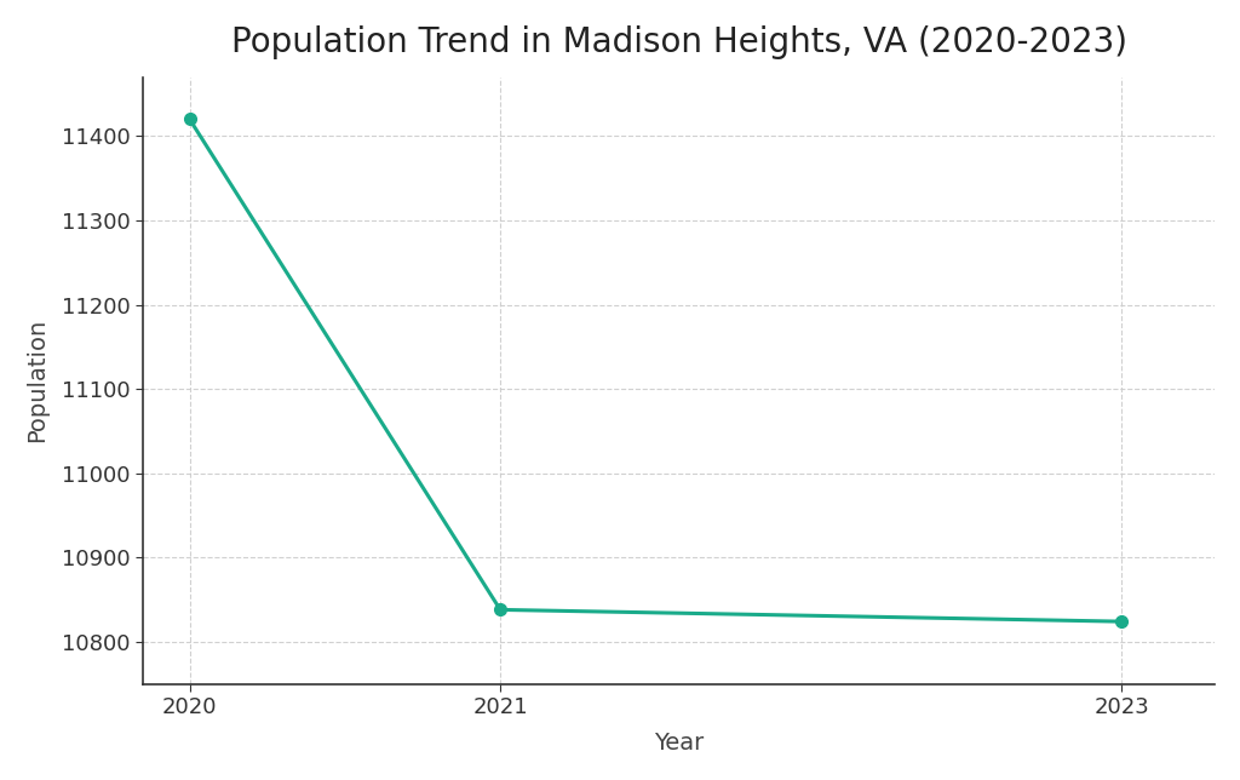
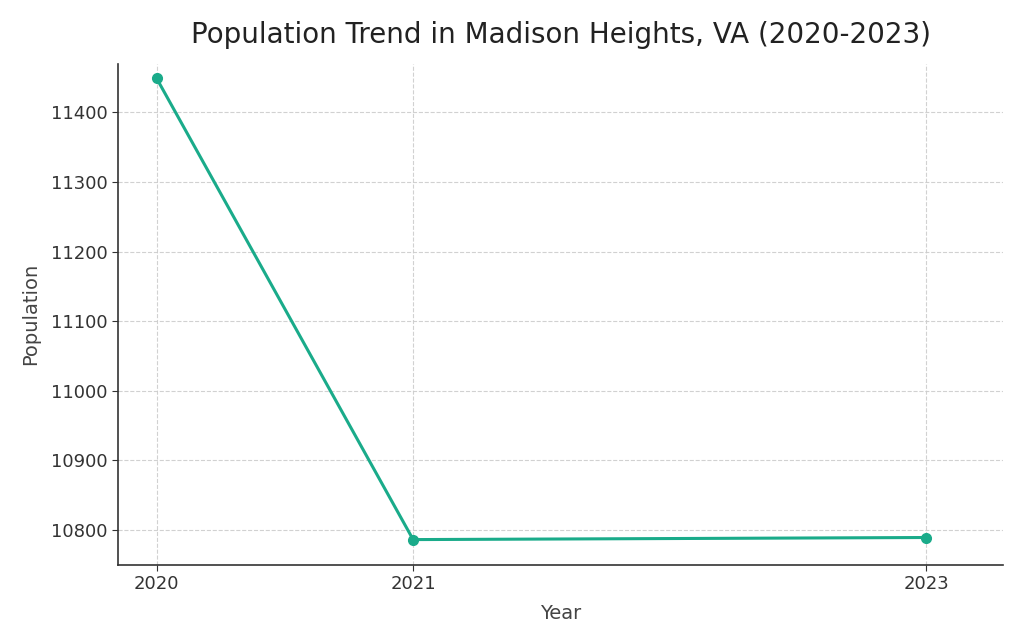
2020: 11420 -> 11449
2021: 10838 -> 10786
2023: 10824 -> 10789
